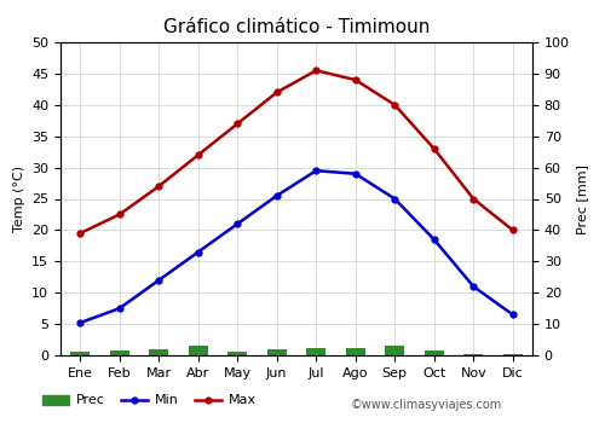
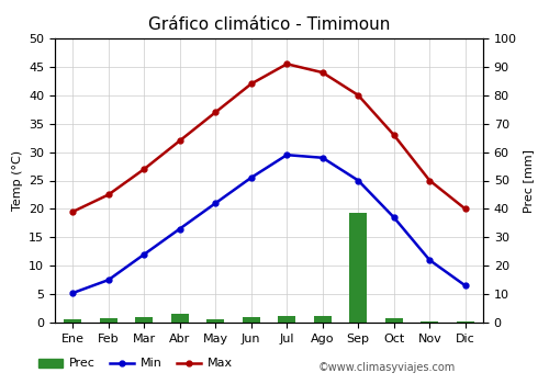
Prec/Sep: 3.0 -> 38.5
